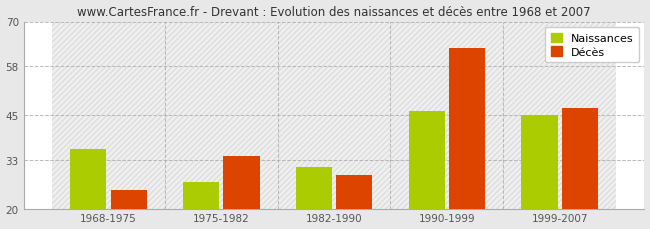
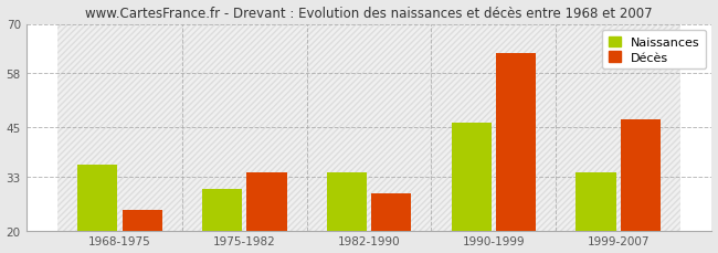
Naissances/1975-1982: 27 -> 30
Naissances/1982-1990: 31 -> 34
Naissances/1999-2007: 45 -> 34
